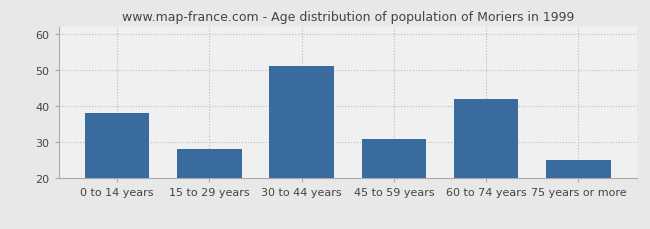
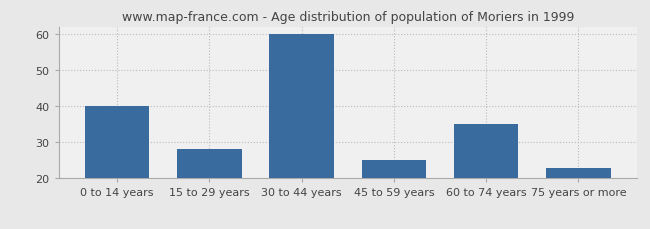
0 to 14 years: 38 -> 40
30 to 44 years: 51 -> 60
45 to 59 years: 31 -> 25
60 to 74 years: 42 -> 35
75 years or more: 25 -> 23
